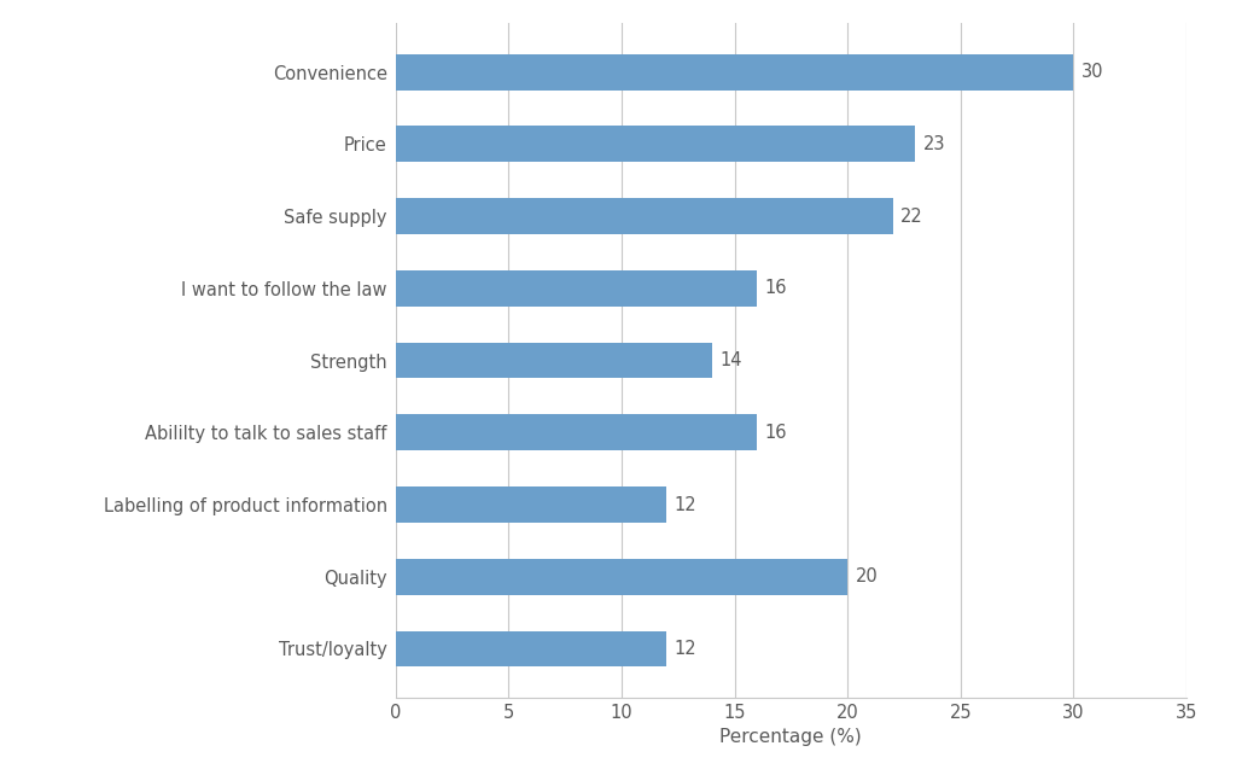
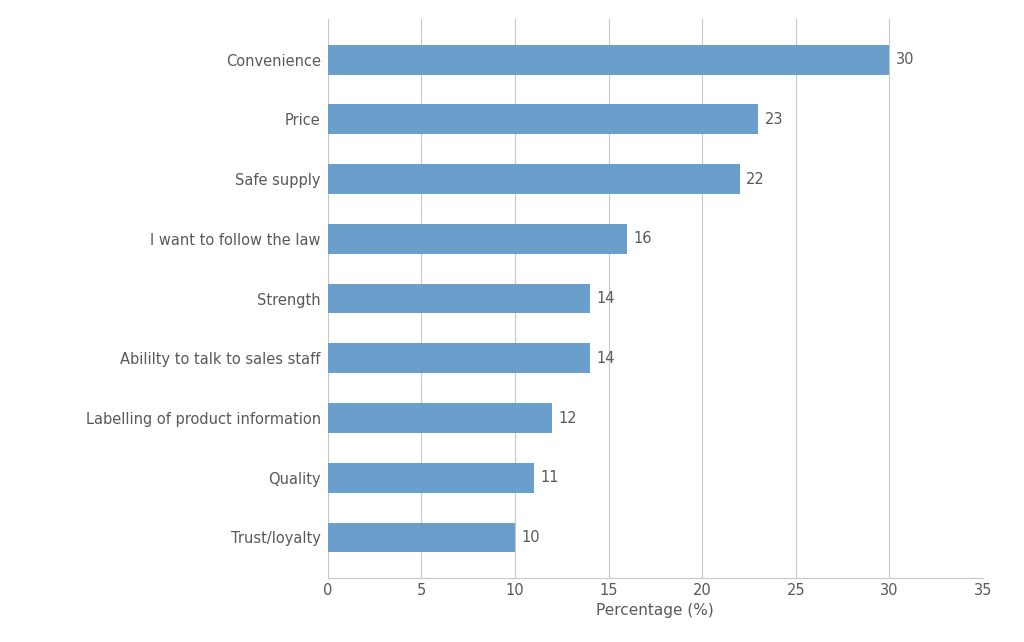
Abililty to talk to sales staff: 16 -> 14
Quality: 20 -> 11
Trust/loyalty: 12 -> 10
